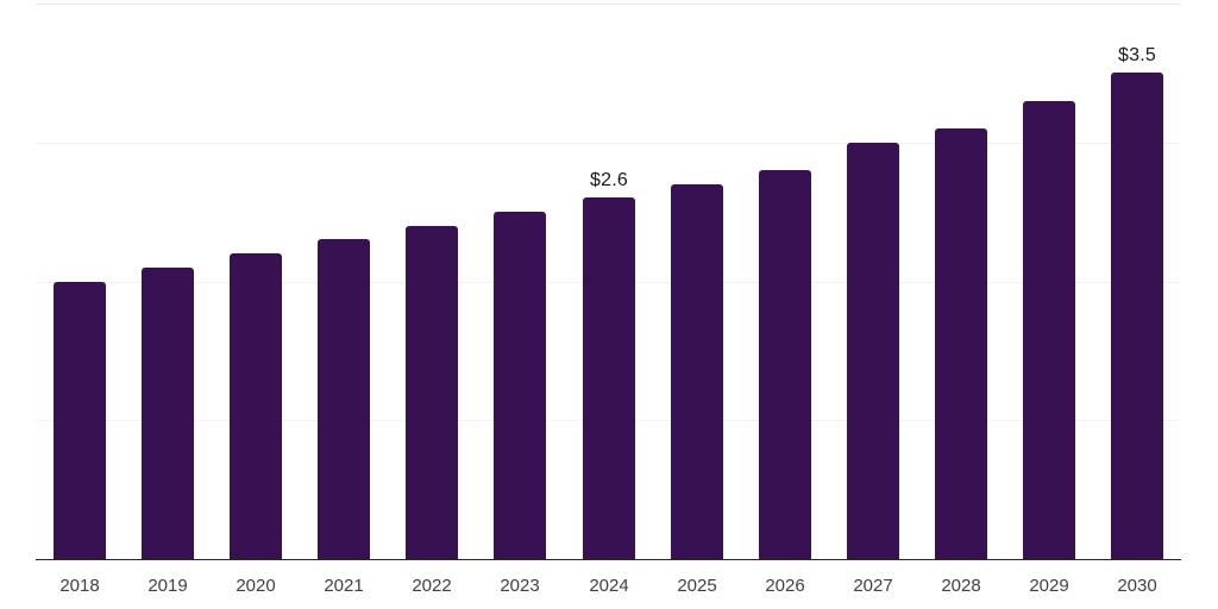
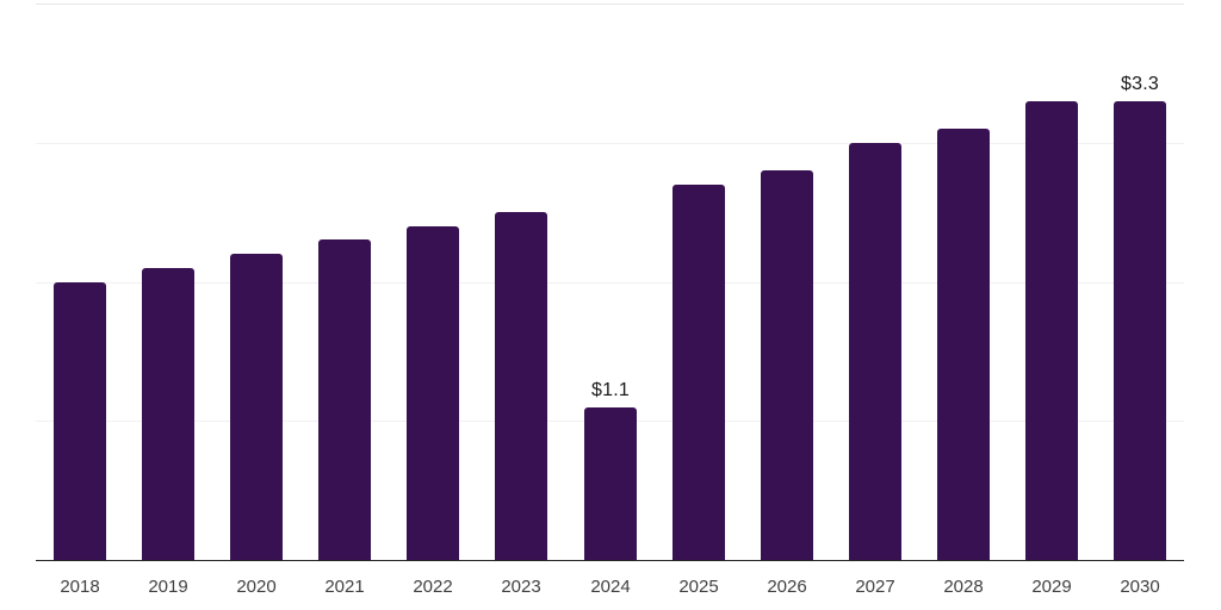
2024: $2.6 -> $1.1
2030: $3.5 -> $3.3
